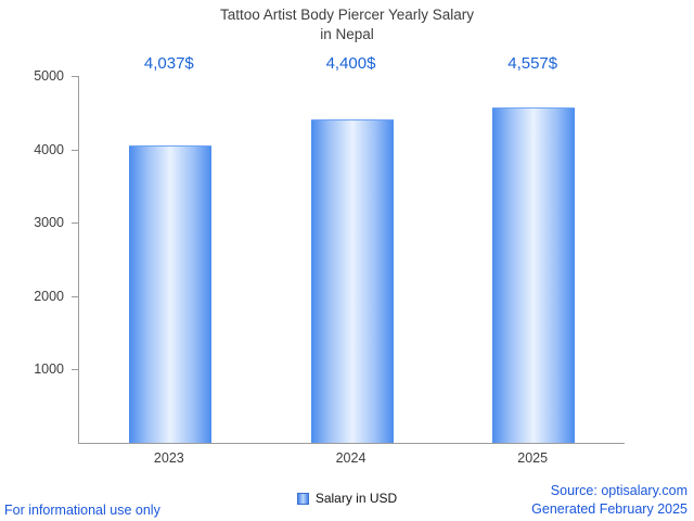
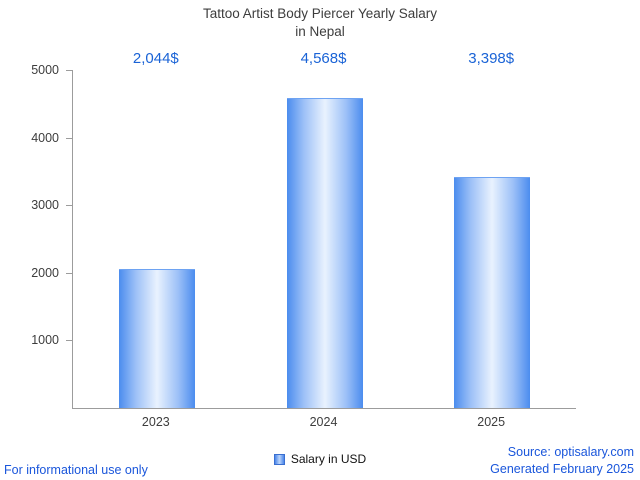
2023: 4,037 -> 2,044
2024: 4,400 -> 4,568
2025: 4,557 -> 3,398
